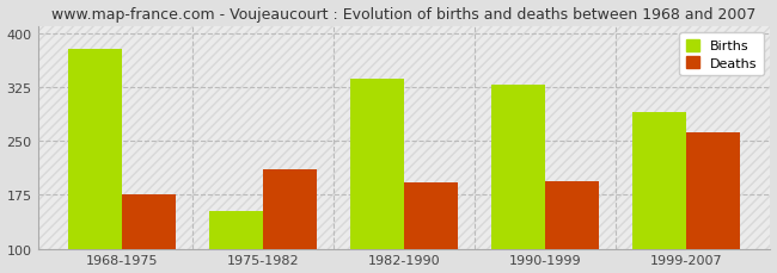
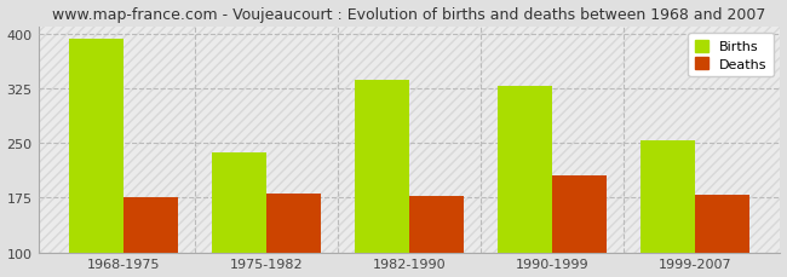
Births/1968-1975: 378 -> 393
Births/1975-1982: 152 -> 237
Deaths/1975-1982: 210 -> 181
Deaths/1982-1990: 192 -> 177
Deaths/1990-1999: 194 -> 205
Births/1999-2007: 290 -> 253
Deaths/1999-2007: 262 -> 179
